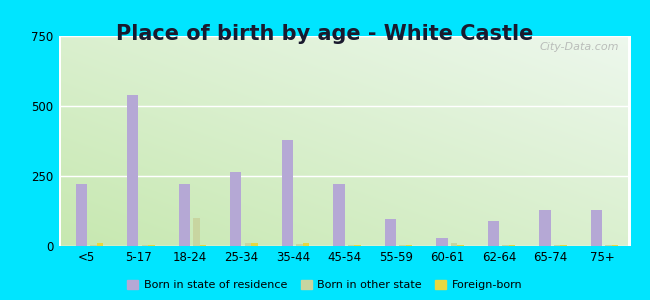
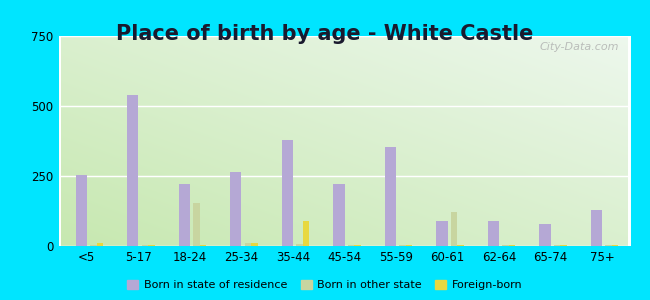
Born in state of residence/<5: 220 -> 255
Born in other state/18-24: 100 -> 155
Foreign-born/35-44: 10 -> 90
Born in state of residence/55-59: 95 -> 355
Born in state of residence/60-61: 30 -> 90
Born in other state/60-61: 12 -> 120
Born in state of residence/65-74: 130 -> 80
